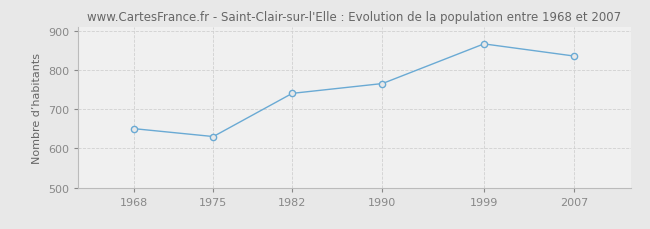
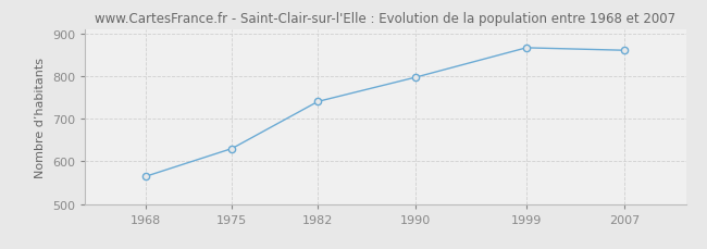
1968: 650 -> 565
1990: 765 -> 797
2007: 835 -> 860
